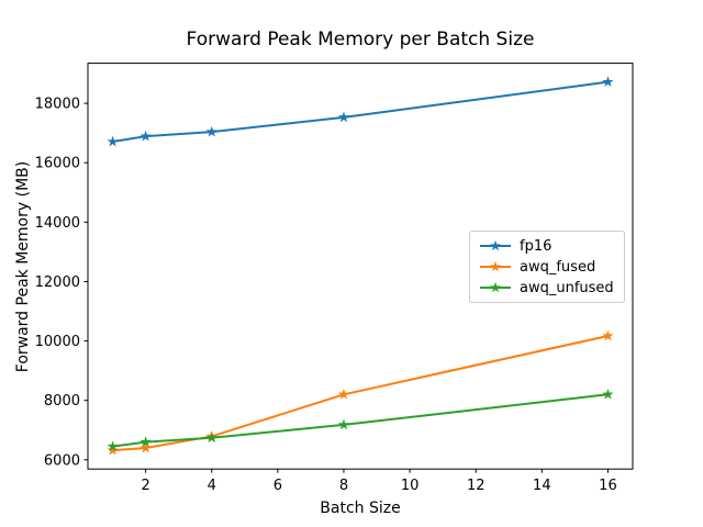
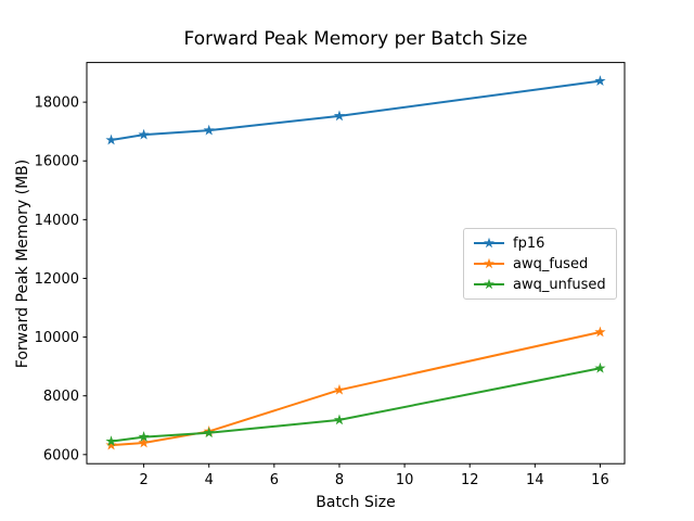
awq_unfused/16: 8200 -> 8900
